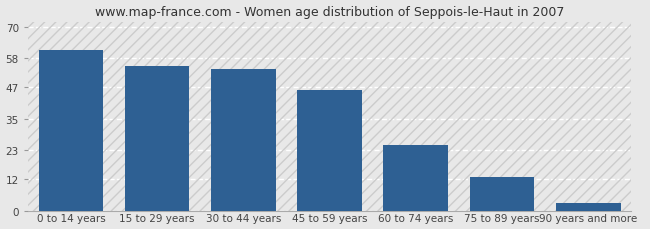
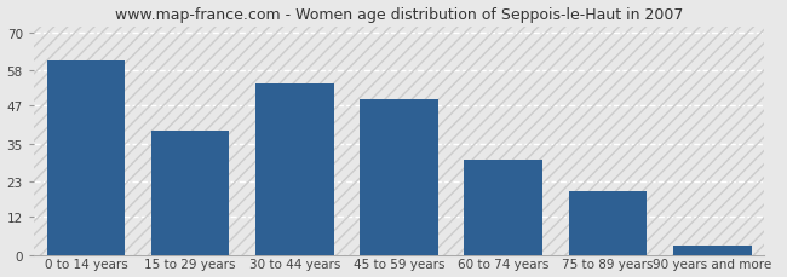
15 to 29 years: 55 -> 39
45 to 59 years: 46 -> 49
60 to 74 years: 25 -> 30
75 to 89 years: 13 -> 20
